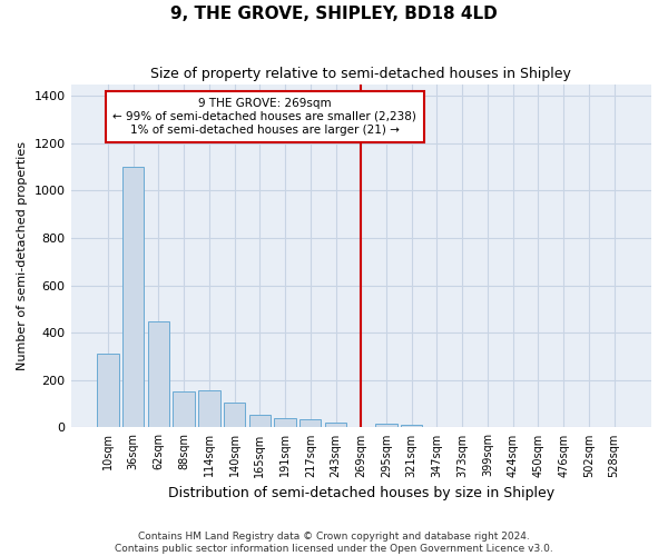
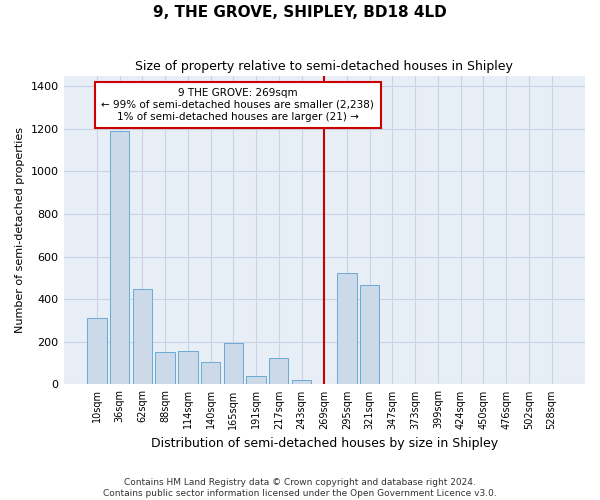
36sqm: 1100 -> 1190
165sqm: 55 -> 195
217sqm: 35 -> 125
295sqm: 17 -> 525
321sqm: 12 -> 465
